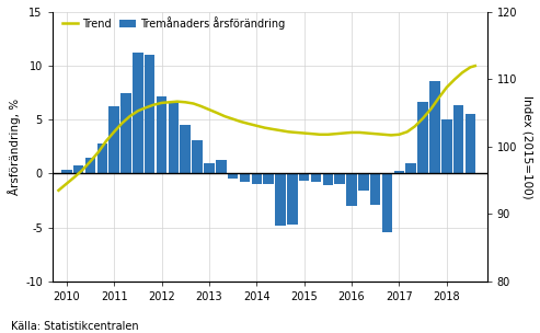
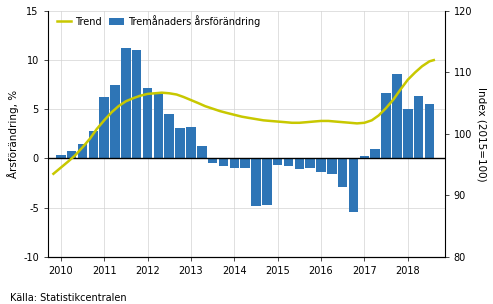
Tremånaders årsförändring/2013: 1.0 -> 3.2
Tremånaders årsförändring/2016: -3.0 -> -1.4
